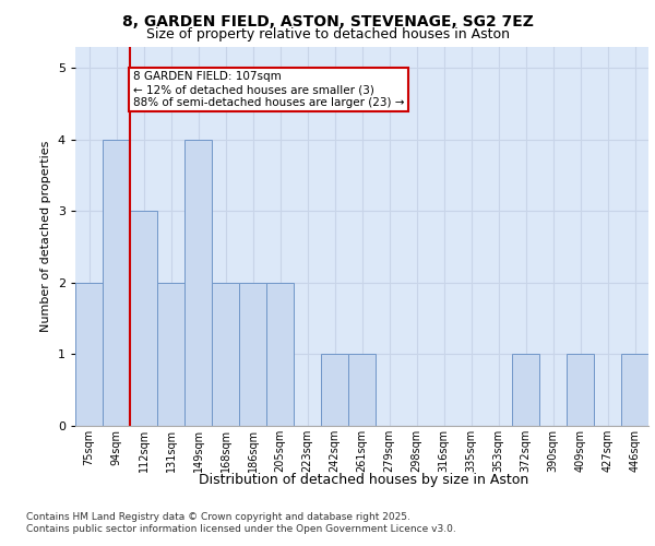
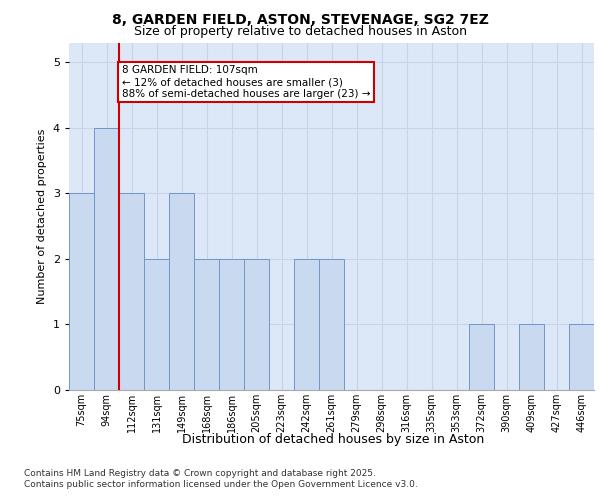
75sqm: 2 -> 3
149sqm: 4 -> 3
242sqm: 1 -> 2
261sqm: 1 -> 2
